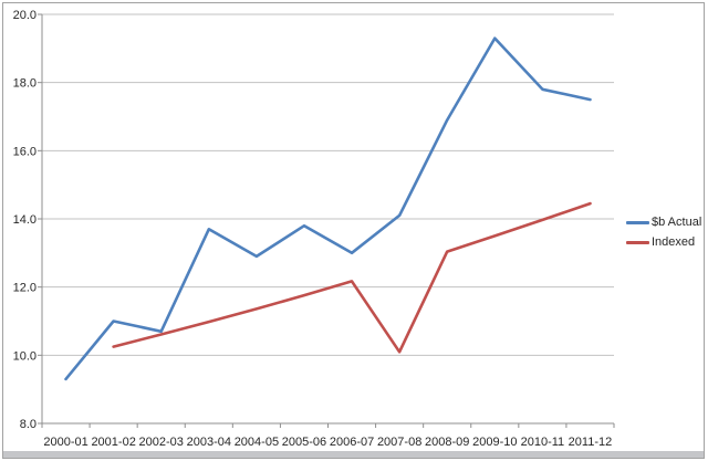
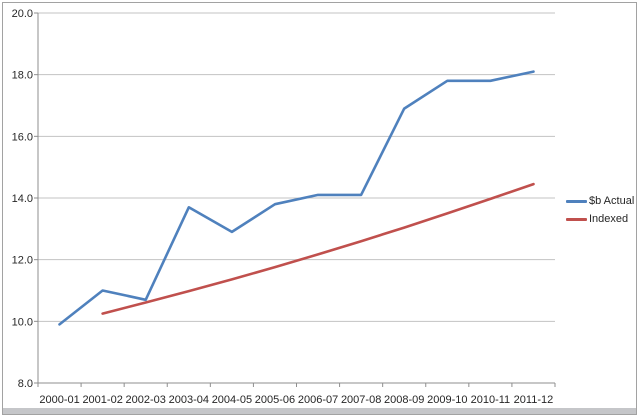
$b Actual/2000-01: 9.3 -> 9.9
$b Actual/2006-07: 13.0 -> 14.1
Indexed/2007-08: 10.1 -> 12.6
$b Actual/2009-10: 19.3 -> 17.8
$b Actual/2011-12: 17.5 -> 18.1
